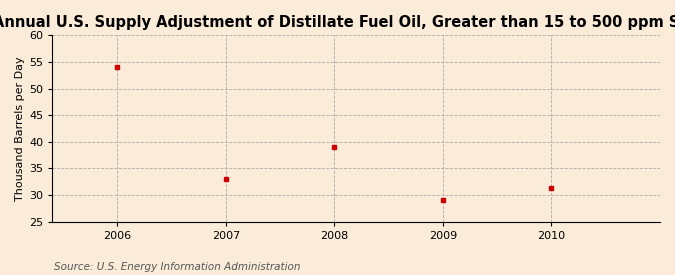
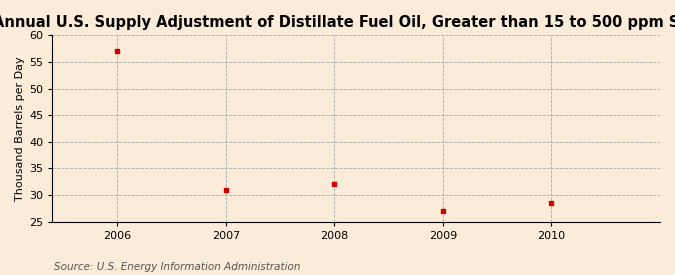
2006: 54.0 -> 57.0
2007: 33.0 -> 31.0
2008: 39.0 -> 32.0
2009: 29.0 -> 27.0
2010: 31.4 -> 28.5
